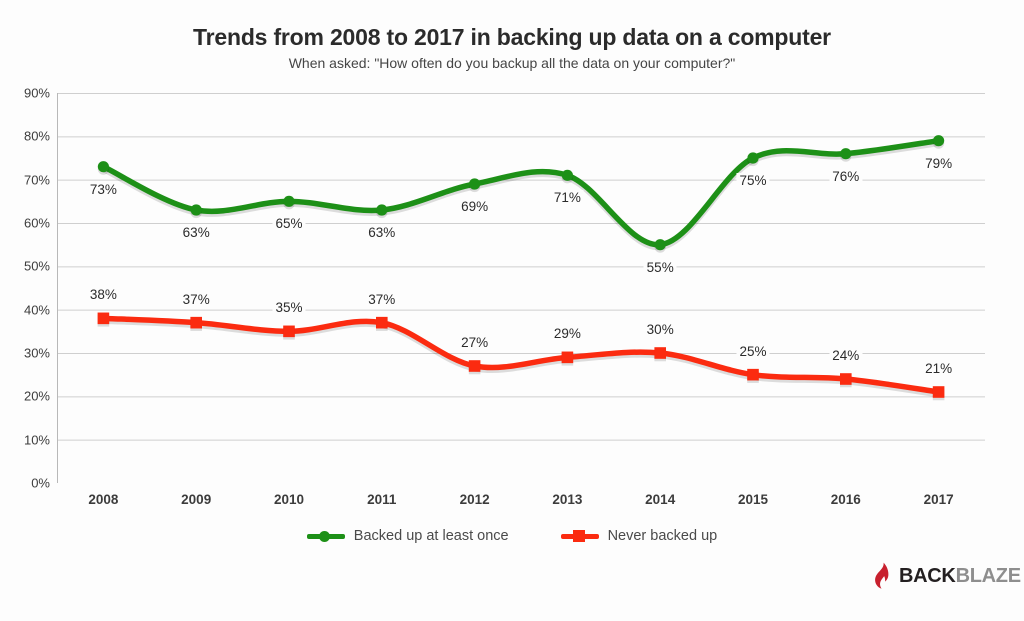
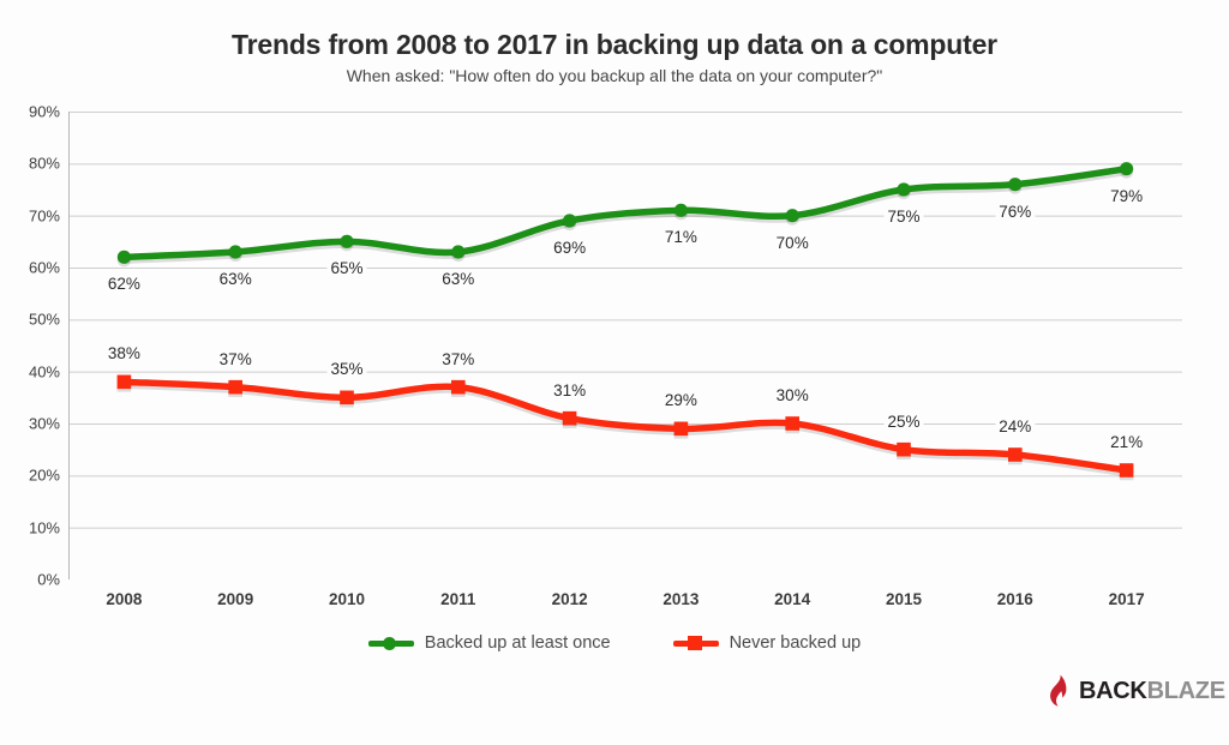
Backed up at least once/2008: 73% -> 62%
Never backed up/2012: 27% -> 31%
Backed up at least once/2014: 55% -> 70%
